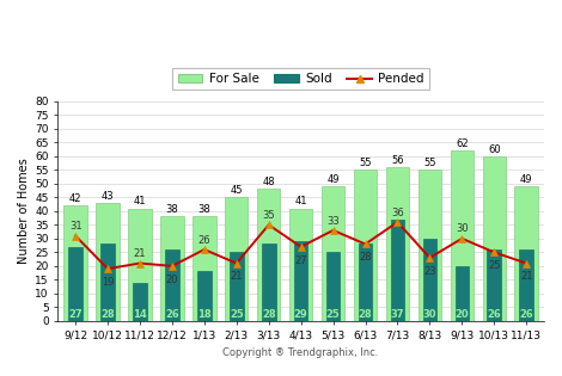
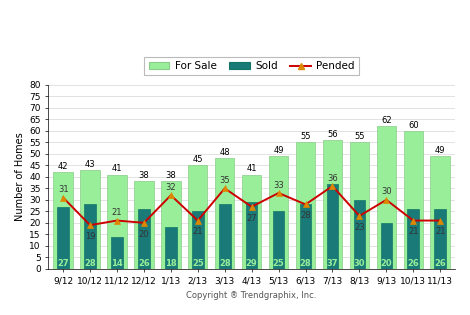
Pended/1/13: 26 -> 32
Pended/10/13: 25 -> 21
